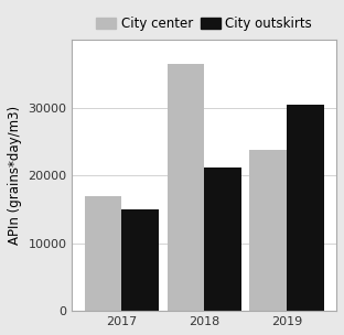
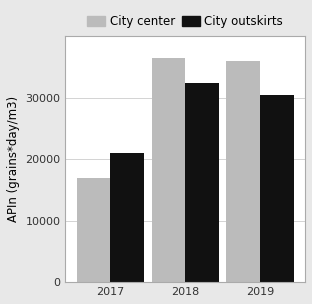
City outskirts/2017: 15000 -> 21000
City outskirts/2018: 21200 -> 32500
City center/2019: 23800 -> 36000
